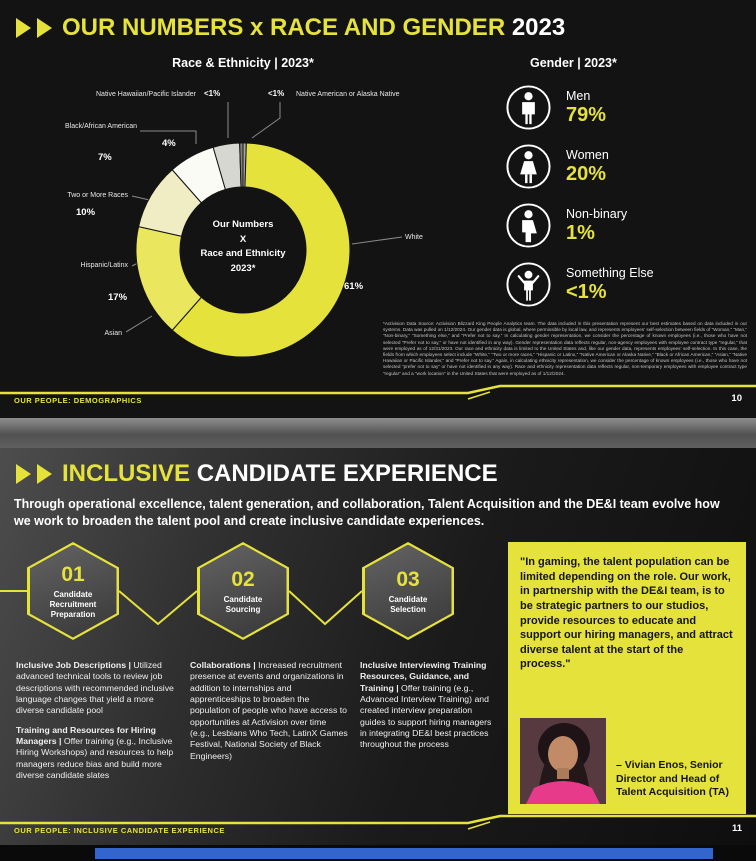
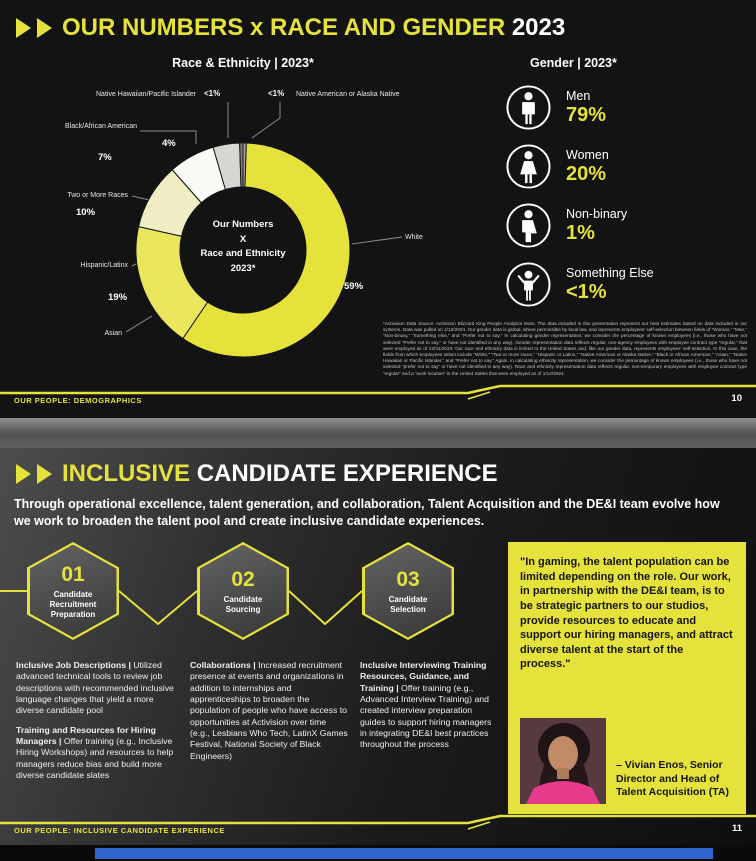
White: 61% -> 59%
Asian: 17% -> 19%
